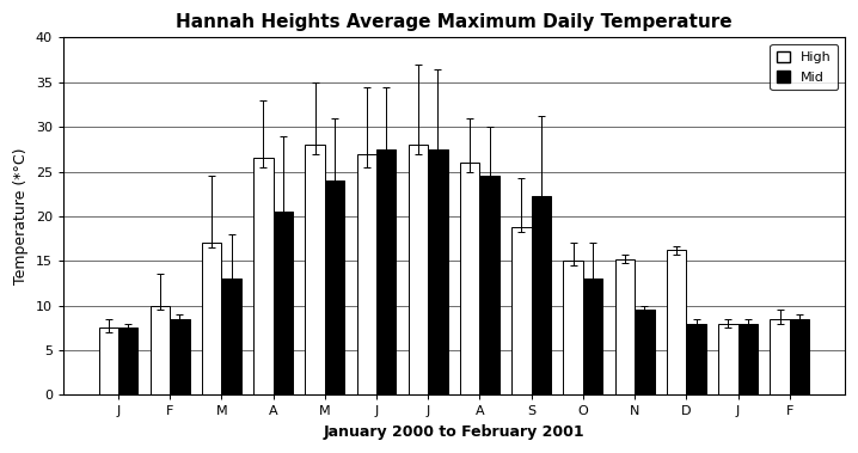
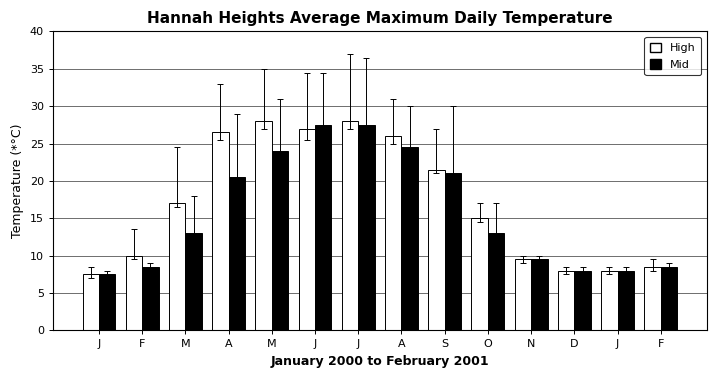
High/S: 18.8 -> 21.5
Mid/S: 22.2 -> 21.0
High/N: 15.2 -> 9.5
High/D: 16.2 -> 8.0
